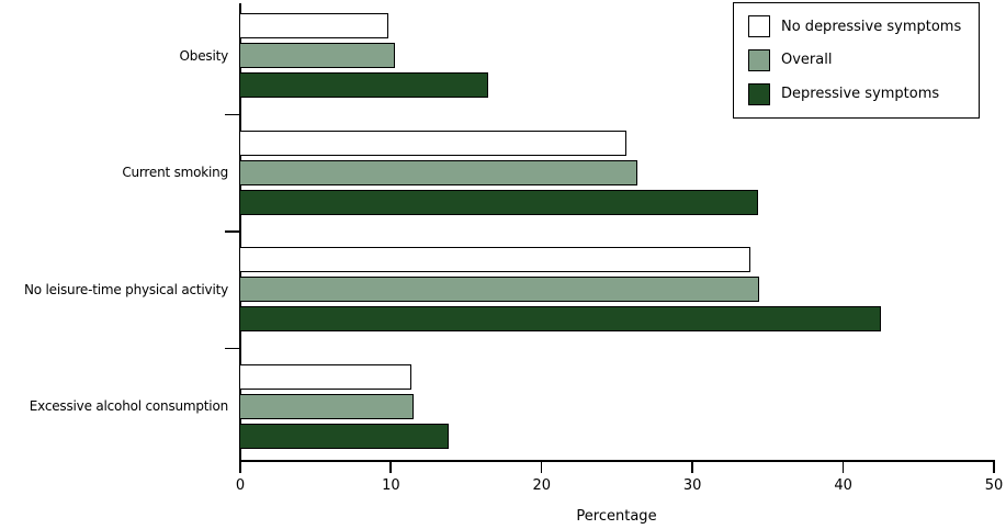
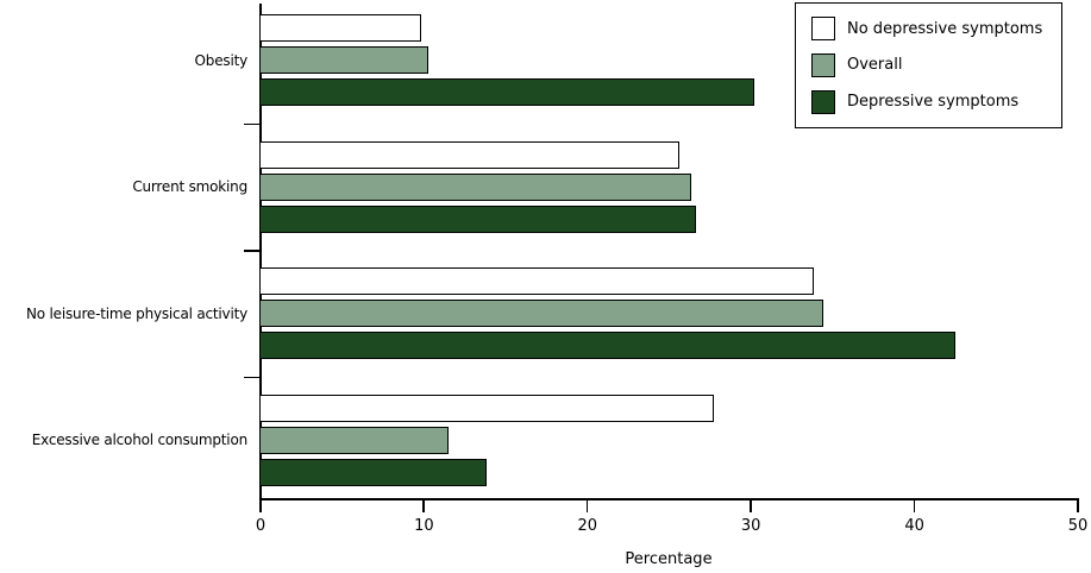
Depressive symptoms/Obesity: 16.5 -> 30.3
Depressive symptoms/Current smoking: 34.4 -> 26.7
No depressive symptoms/Excessive alcohol consumption: 11.4 -> 27.8
